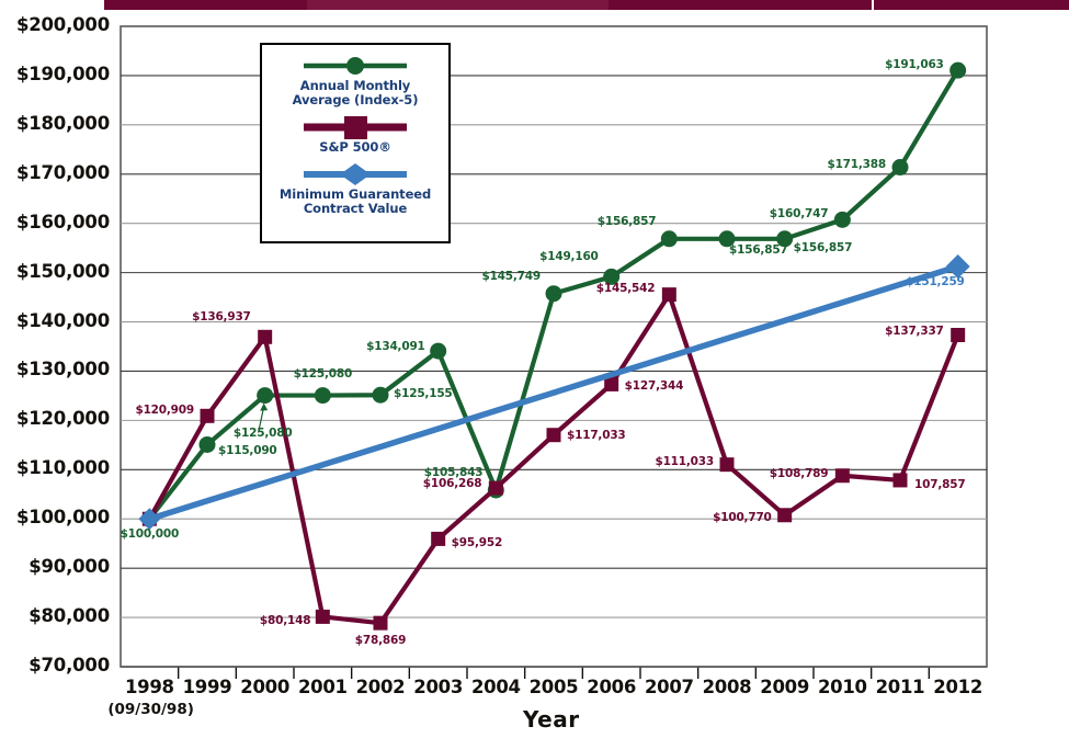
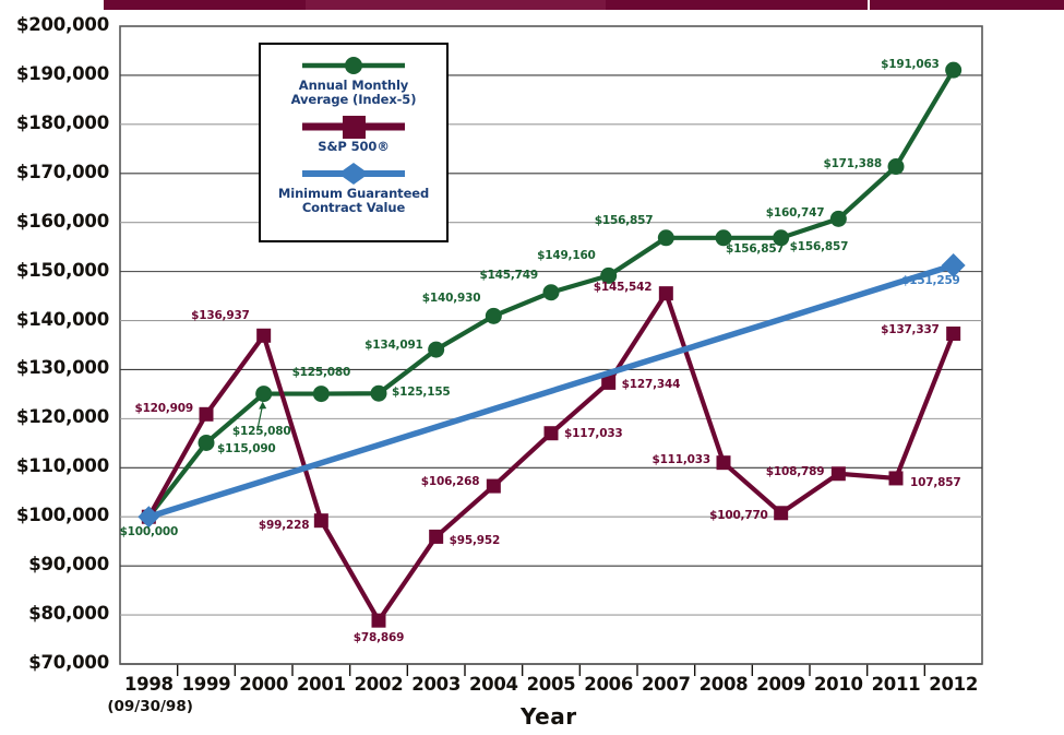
S&P 500®/2001: $80,148 -> $99,228
Annual Monthly Average (Index-5)/2004: $105,843 -> $140,930
